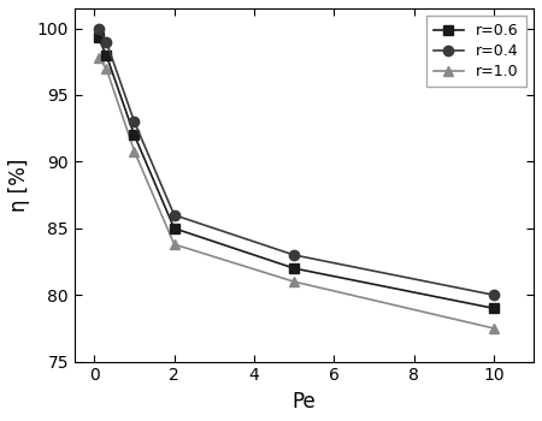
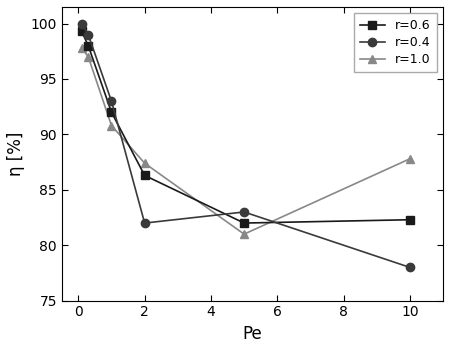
r=0.6/2: 85.0 -> 86.3
r=0.4/2: 86 -> 82
r=1.0/2: 83.8 -> 87.4
r=0.6/10: 79.0 -> 82.3
r=0.4/10: 80 -> 78
r=1.0/10: 77.5 -> 87.8
